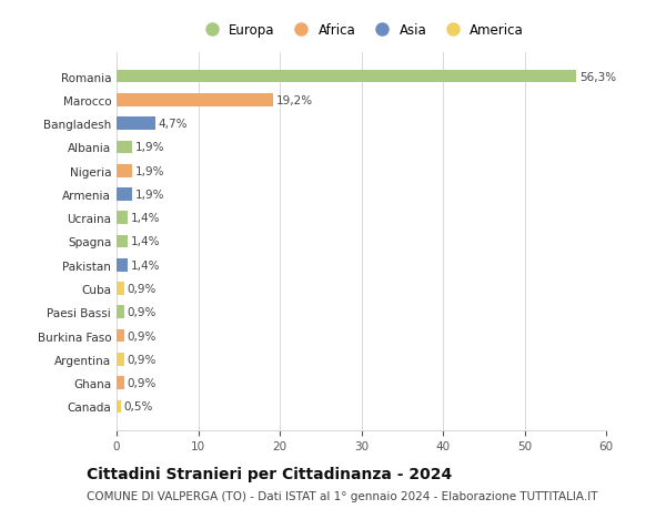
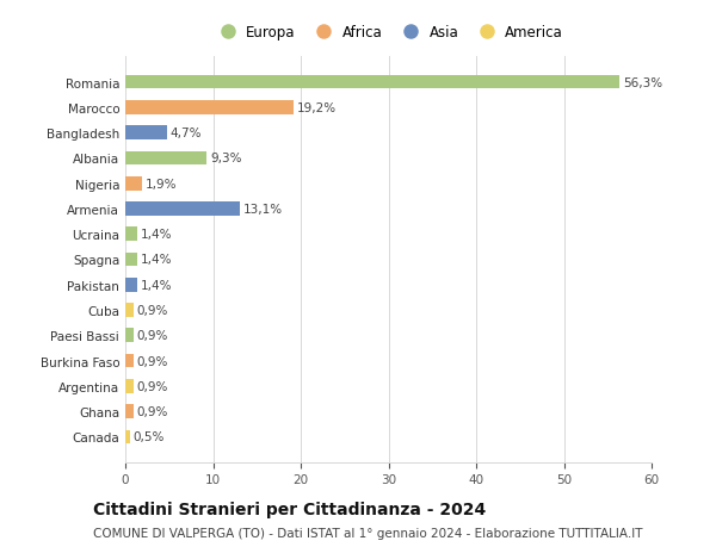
Albania: 1,9% -> 9,3%
Armenia: 1,9% -> 13,1%
